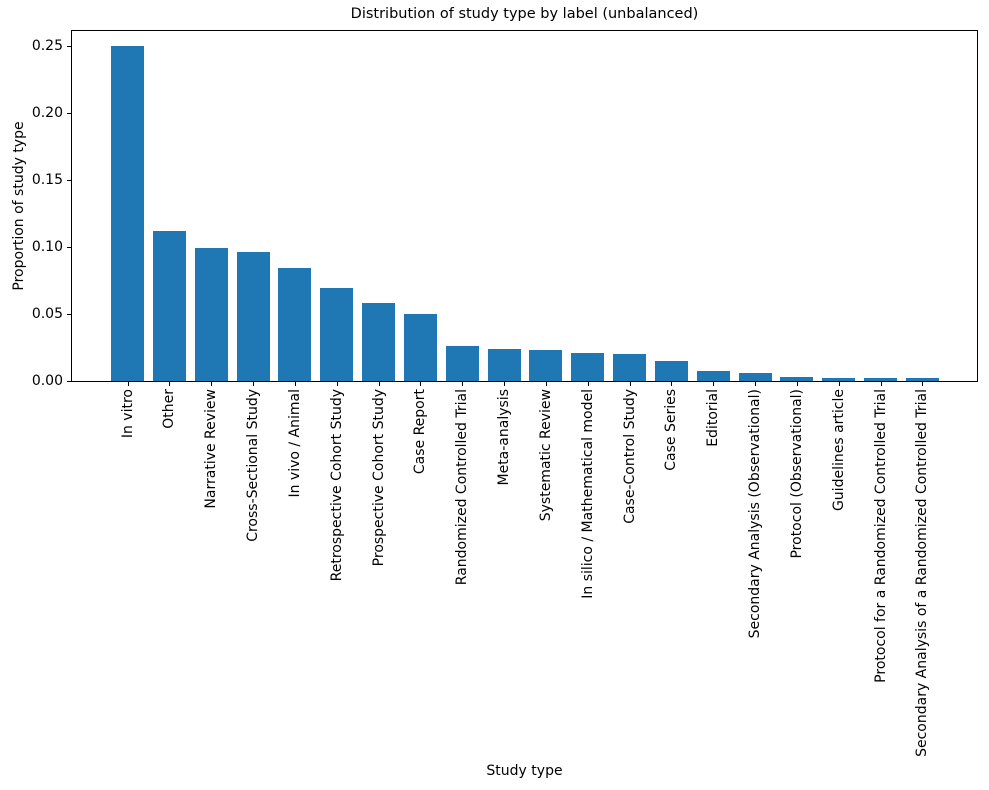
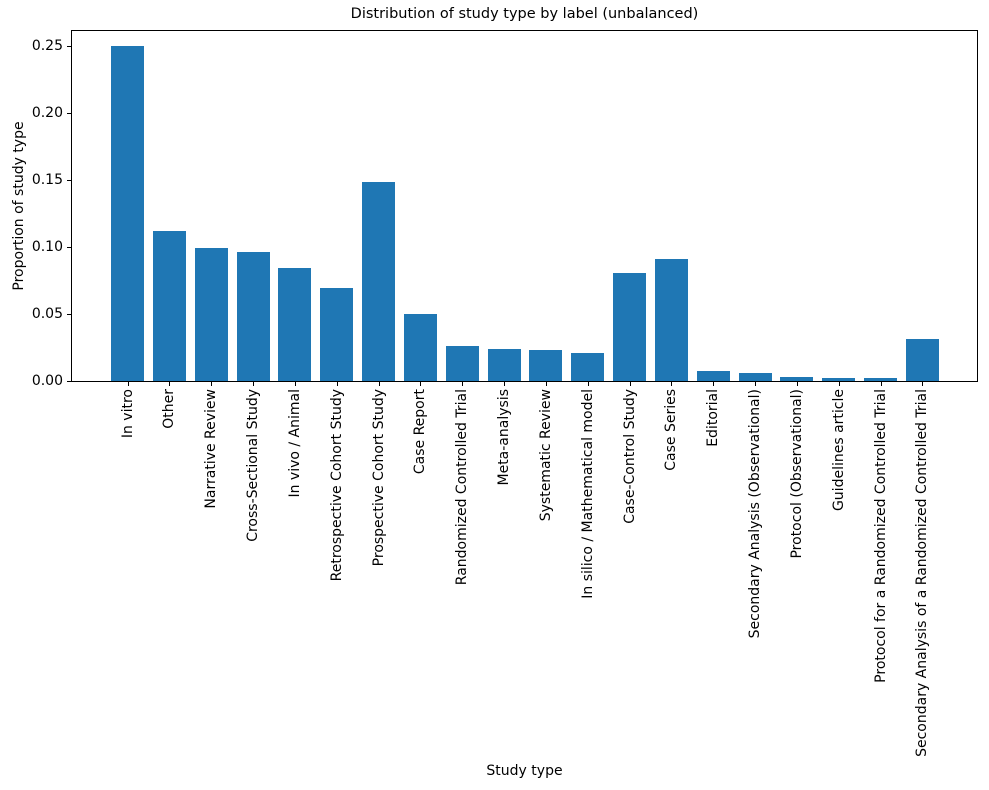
Prospective Cohort Study: 0.059 -> 0.149
Case-Control Study: 0.021 -> 0.081
Case Series: 0.015 -> 0.092
Secondary Analysis of a Randomized Controlled Trial: 0.003 -> 0.032
